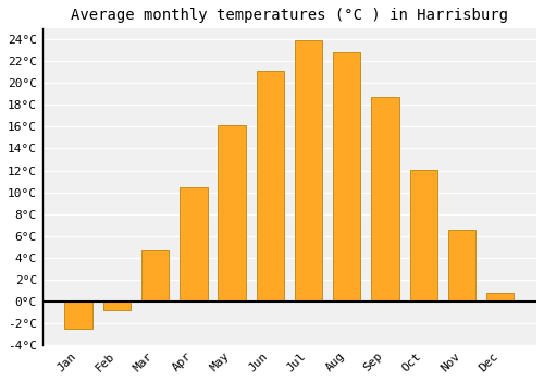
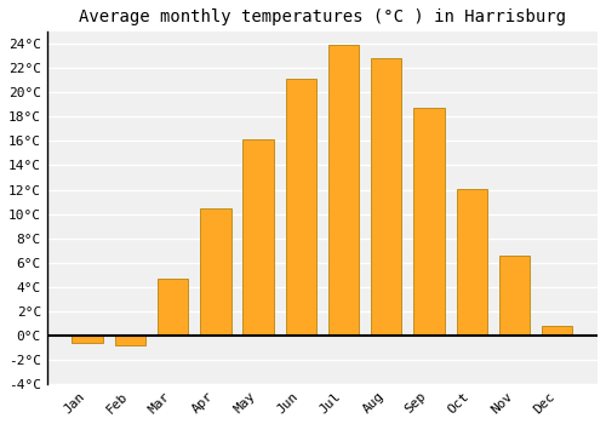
Jan: -2.5°C -> -0.6°C
